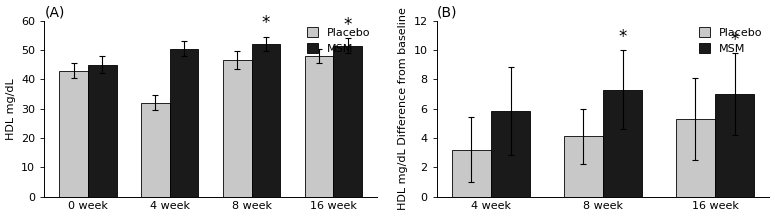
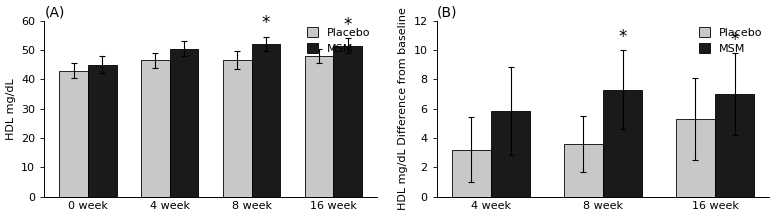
(A)/Placebo/4 week: 32.0 -> 46.5
(B)/Placebo/8 week: 4.1 -> 3.6
